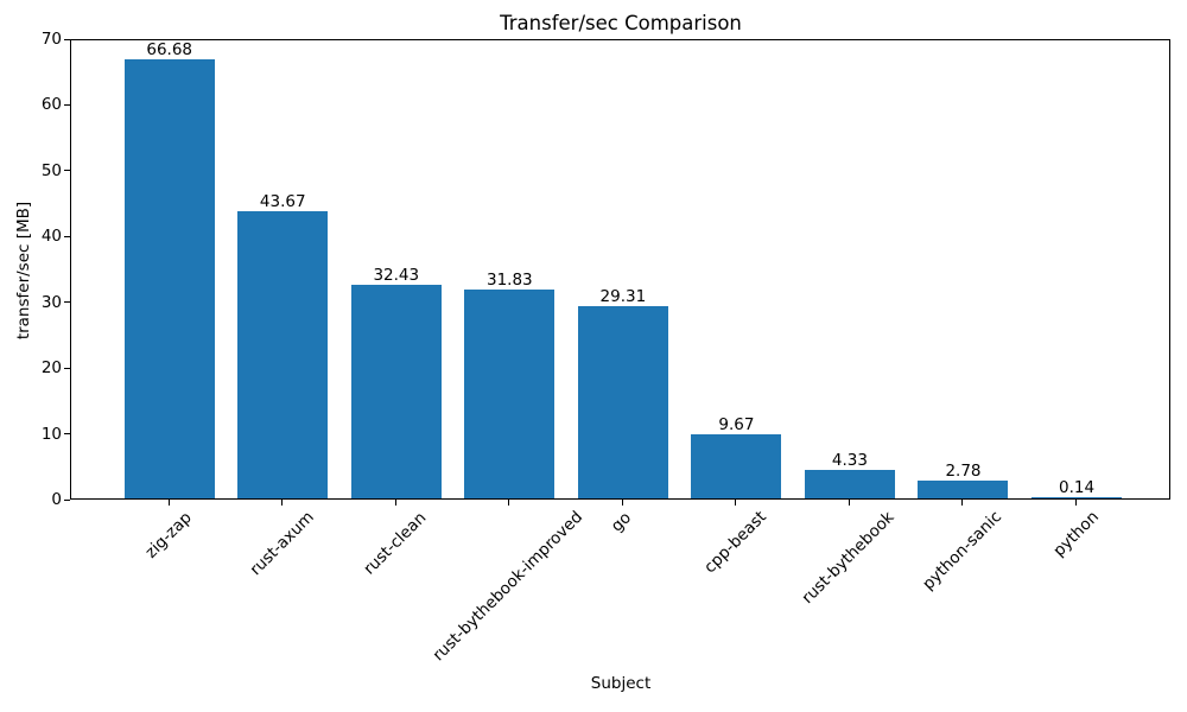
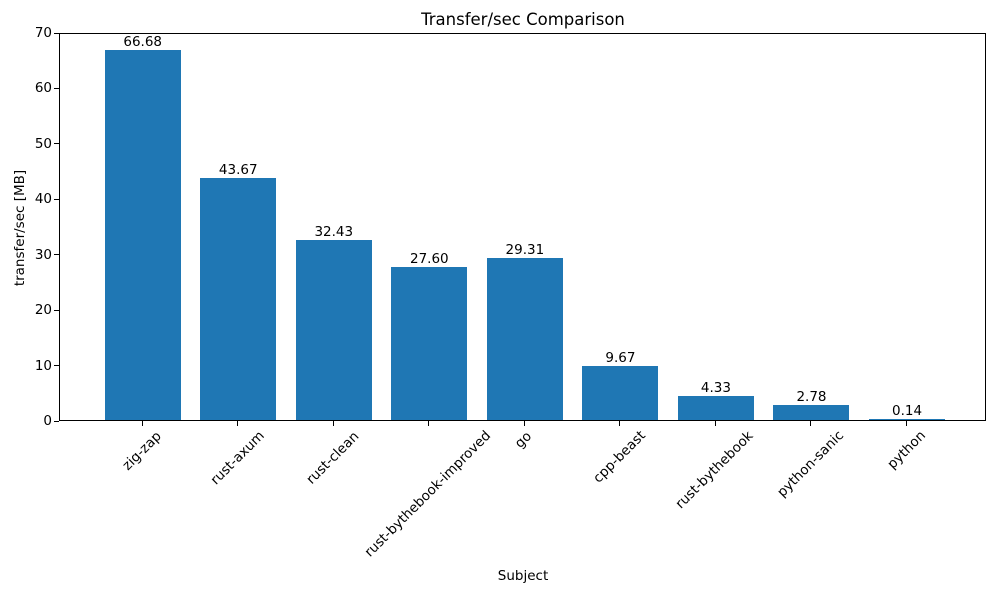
rust-bythebook-improved: 31.83 -> 27.60
